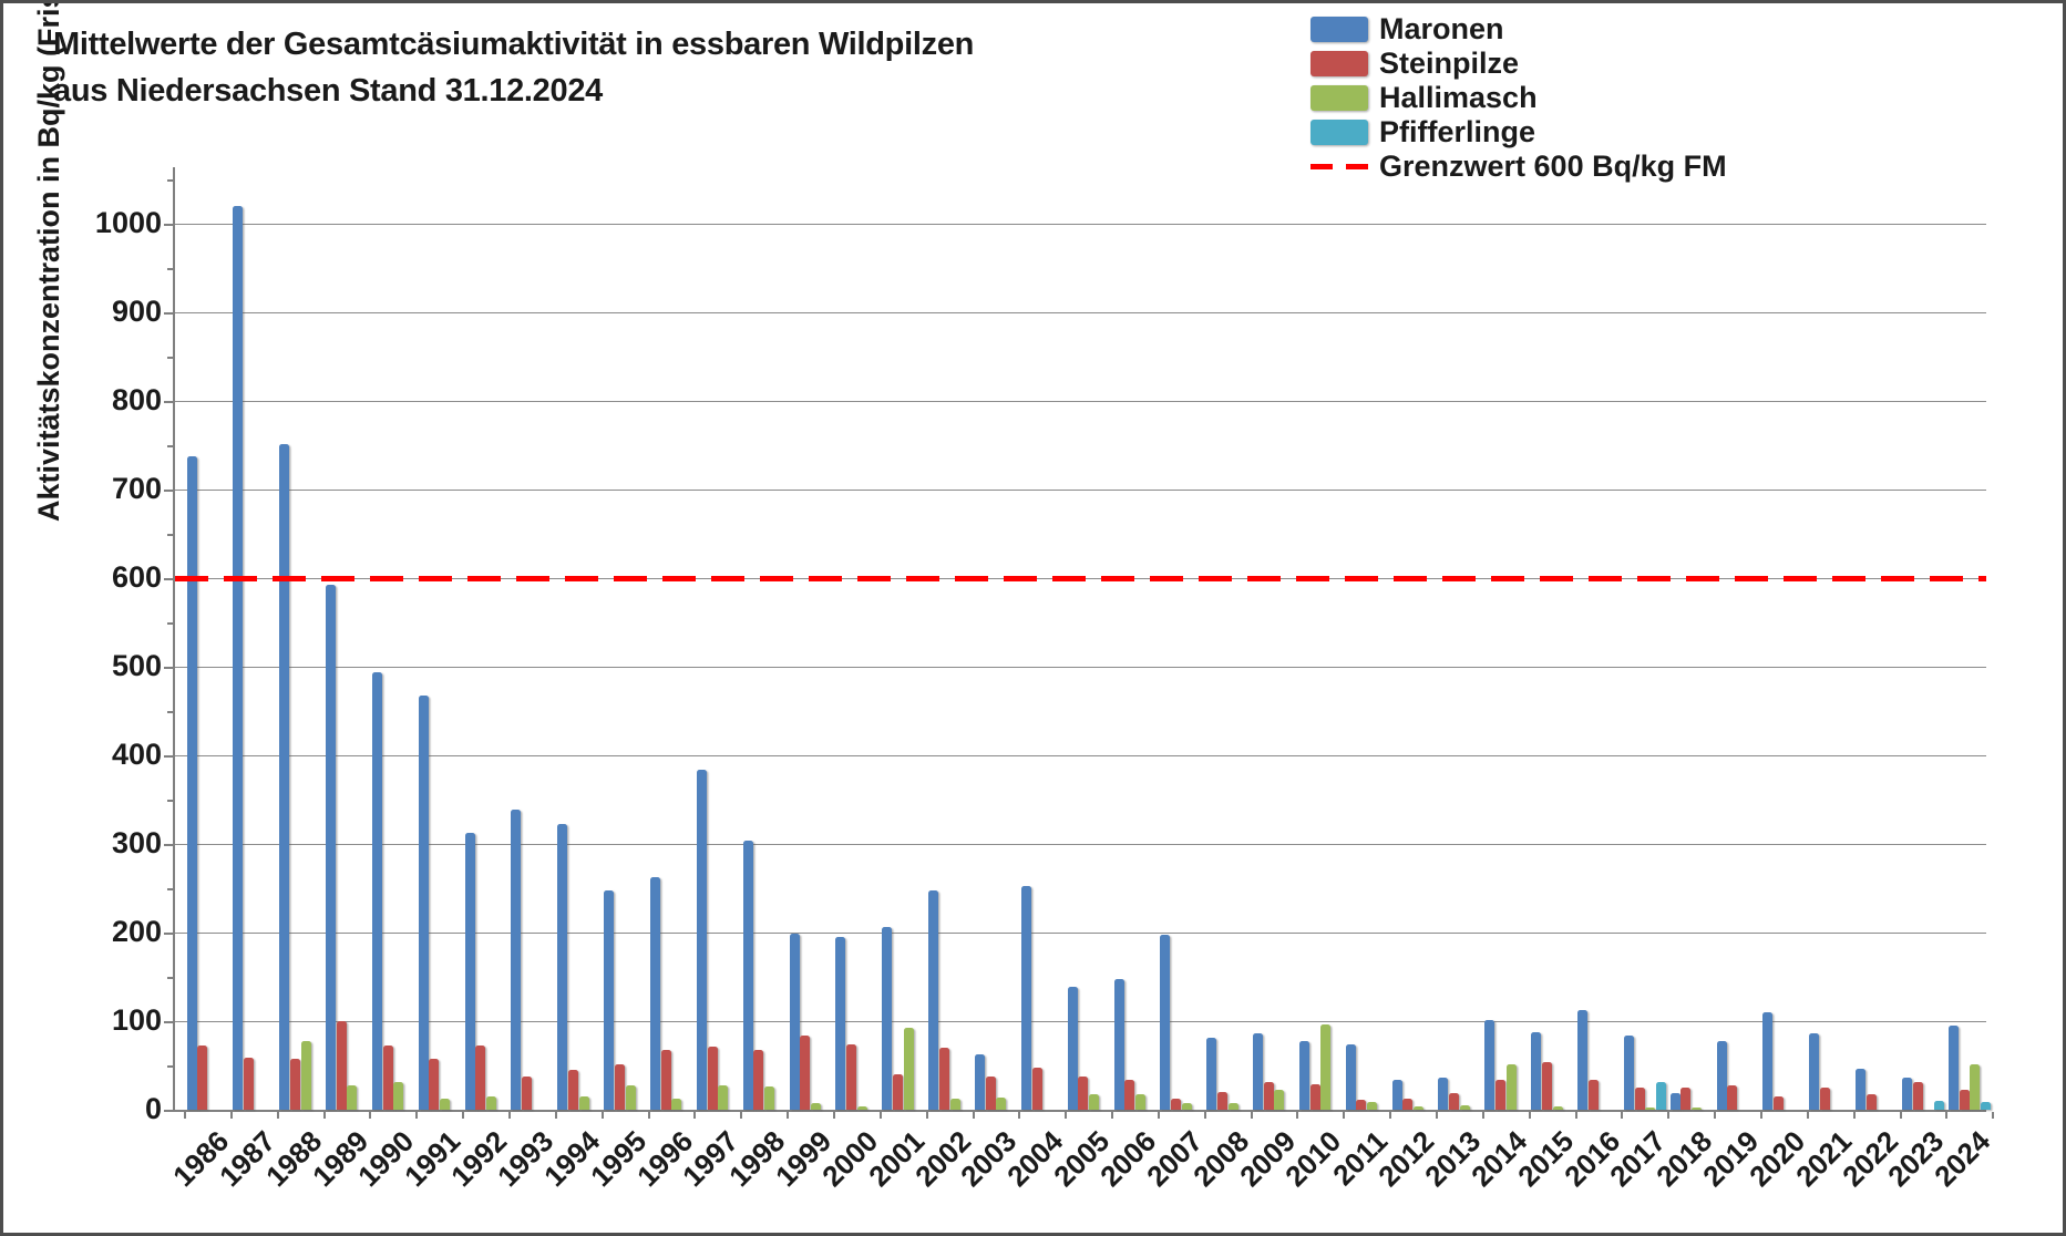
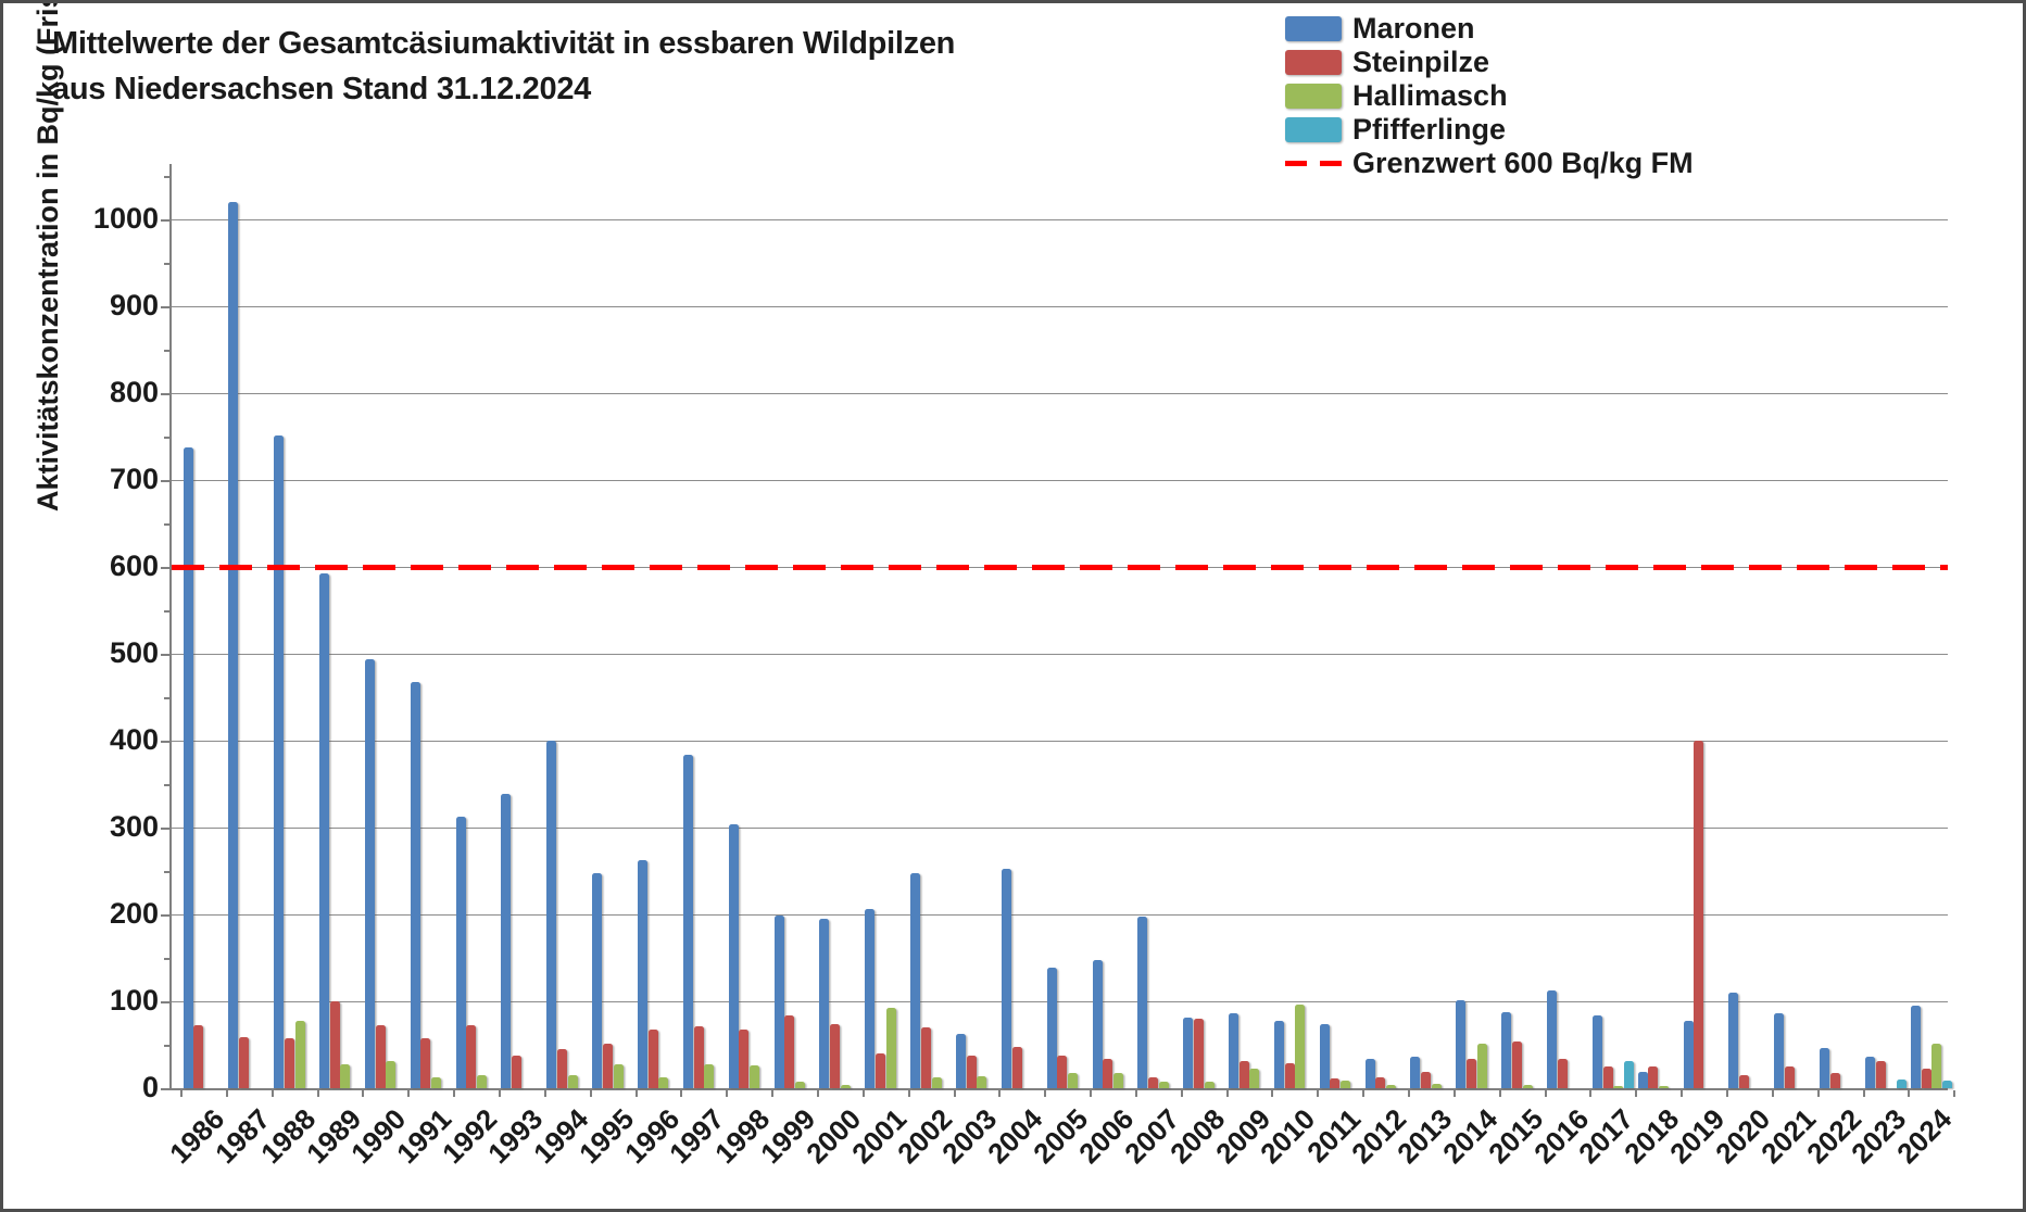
Maronen/1994: 320 -> 400
Steinpilze/2008: 20 -> 80
Steinpilze/2019: 30 -> 400
